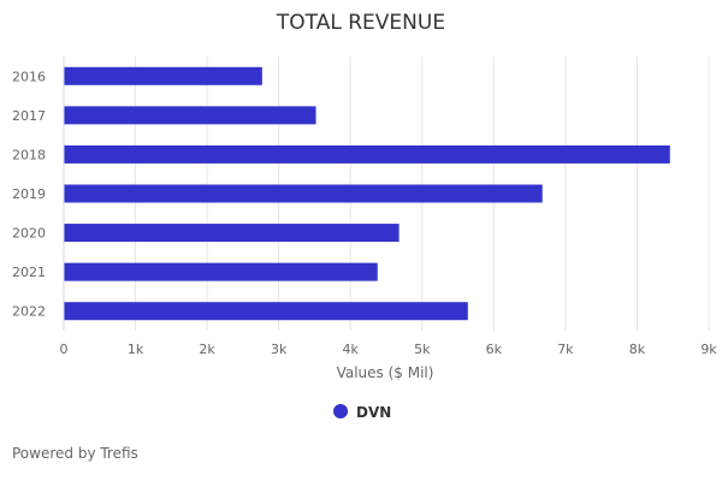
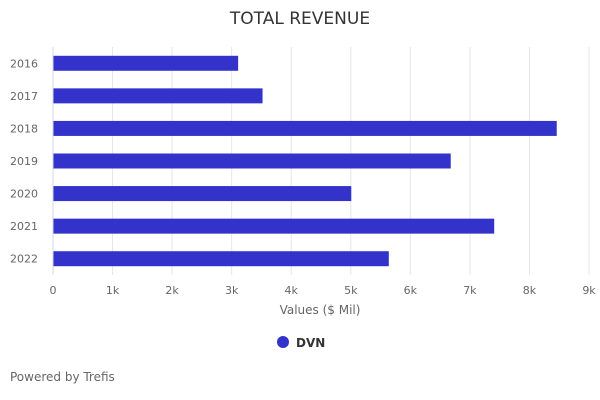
2016: 2.8k -> 3.1k
2020: 4.7k -> 5.0k
2021: 4.4k -> 7.4k
